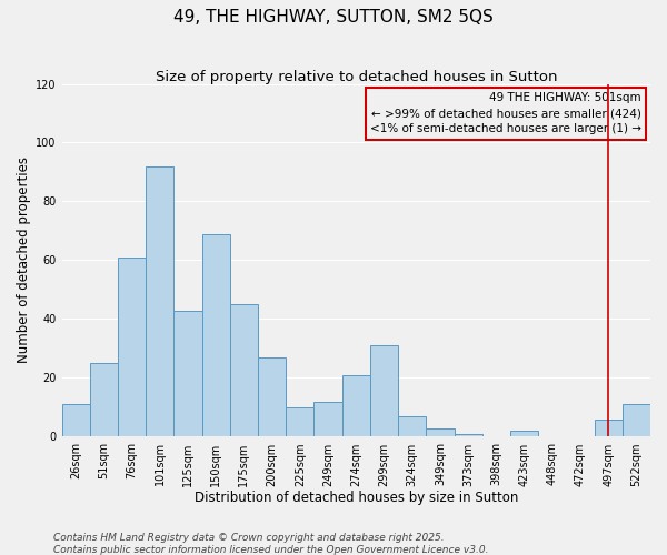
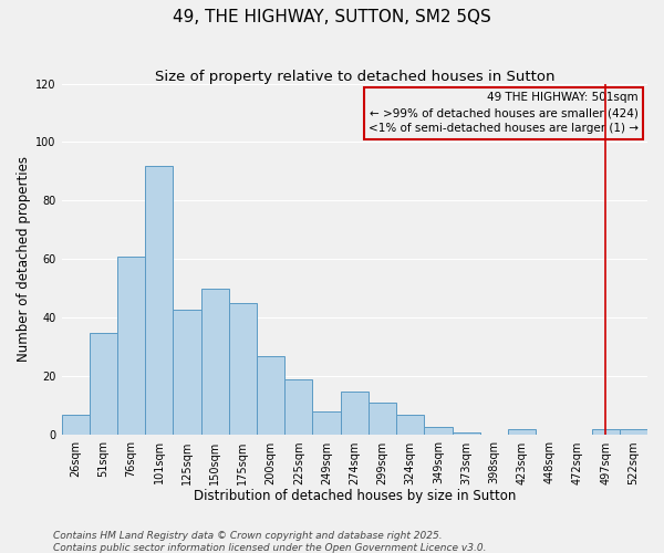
26sqm: 11 -> 7
51sqm: 25 -> 35
150sqm: 69 -> 50
225sqm: 10 -> 19
249sqm: 12 -> 8
274sqm: 21 -> 15
299sqm: 31 -> 11
497sqm: 6 -> 2
522sqm: 11 -> 2
